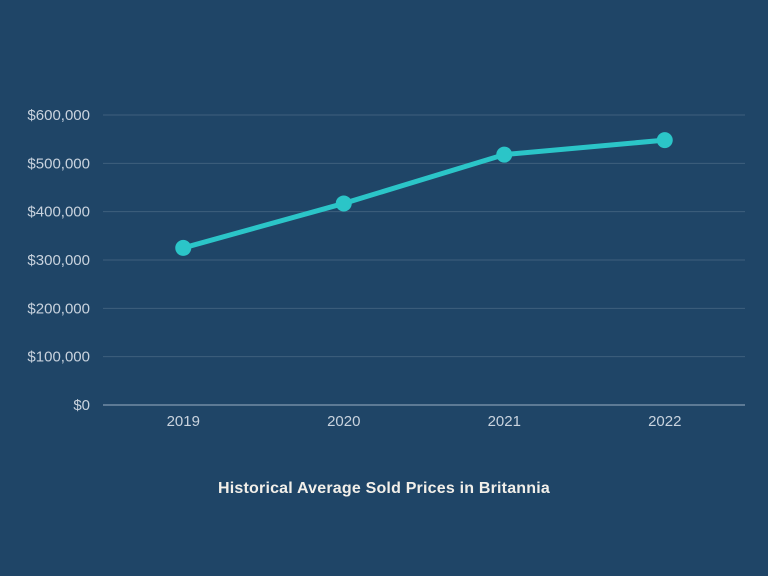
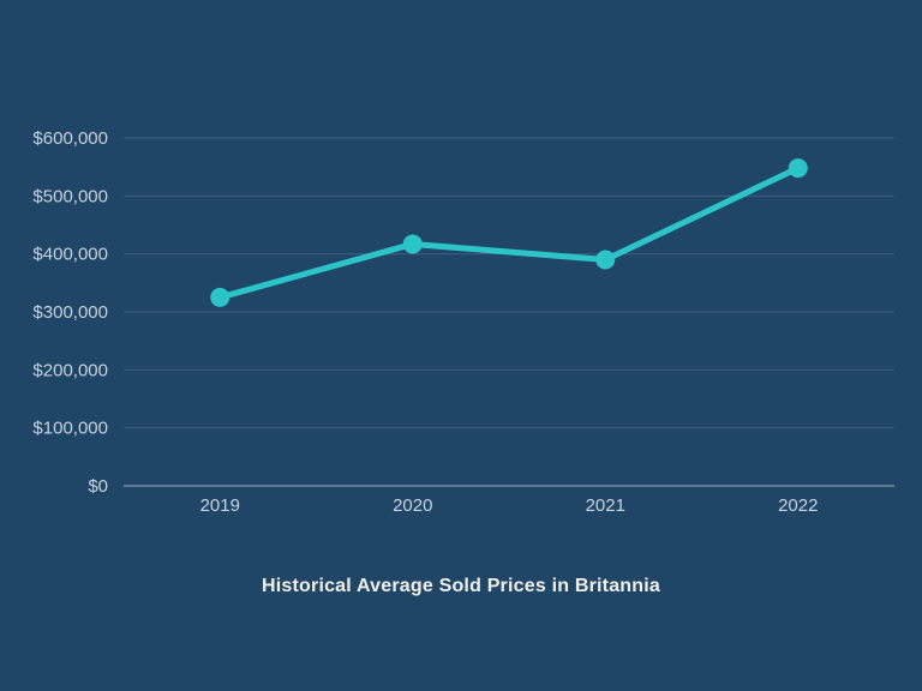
2021: $520000 -> $390000
